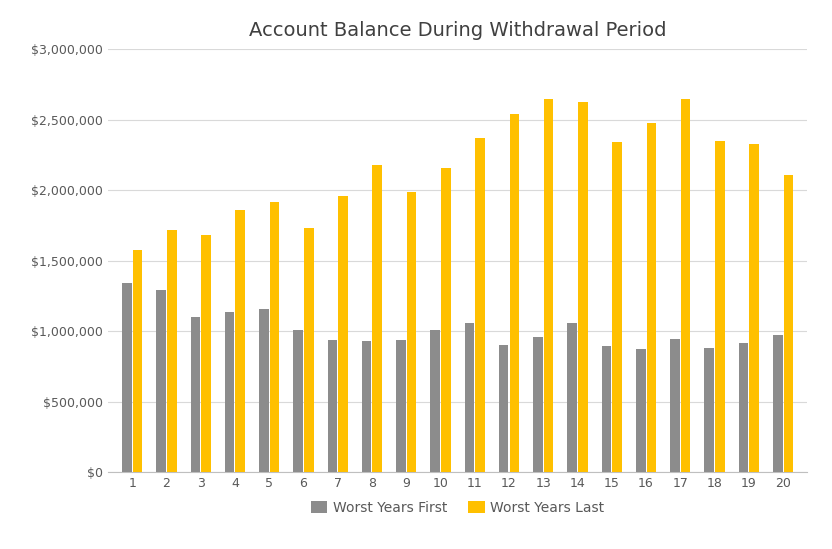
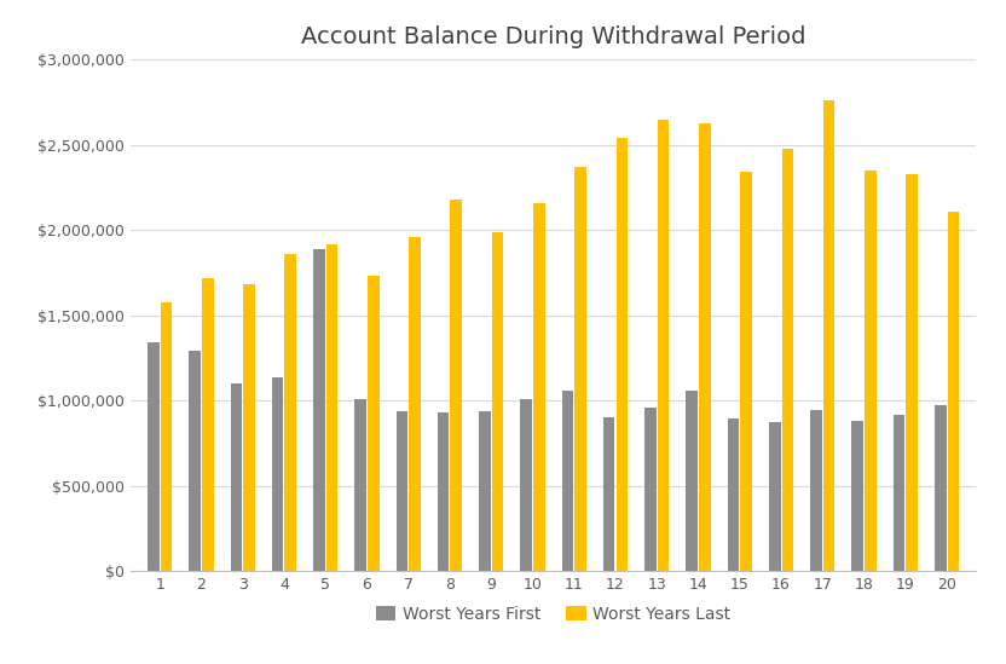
Worst Years First/5: $1,160,000 -> $1,890,000
Worst Years Last/17: $2,650,000 -> $2,760,000
